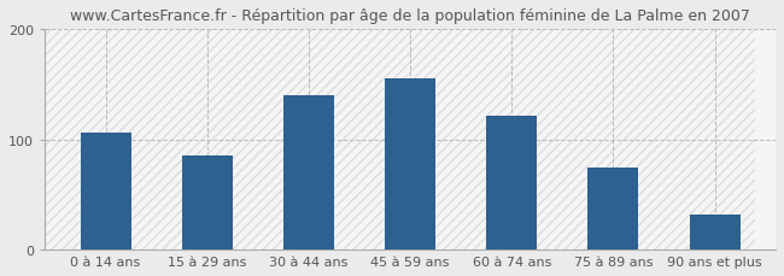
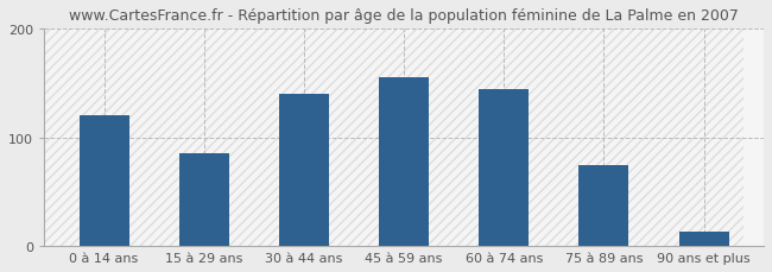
0 à 14 ans: 106 -> 120
60 à 74 ans: 122 -> 145
90 ans et plus: 32 -> 13
